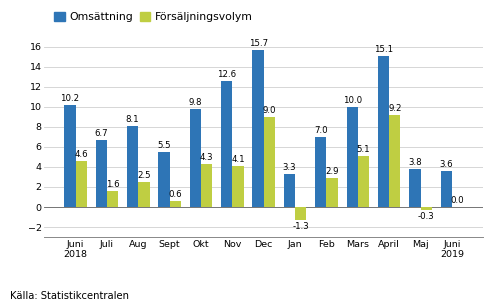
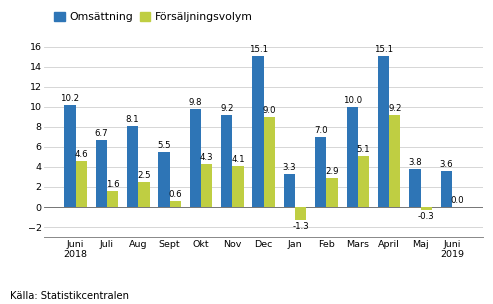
Omsättning/Nov: 12.6 -> 9.2
Omsättning/Dec: 15.7 -> 15.1
